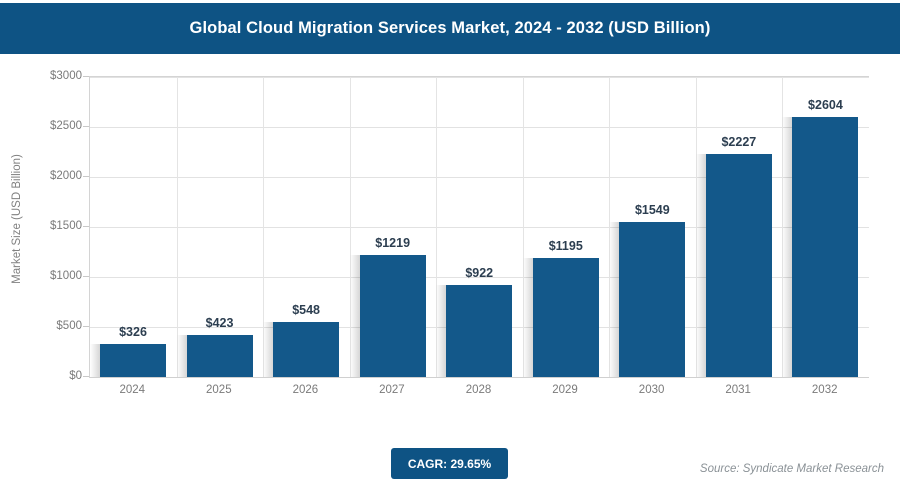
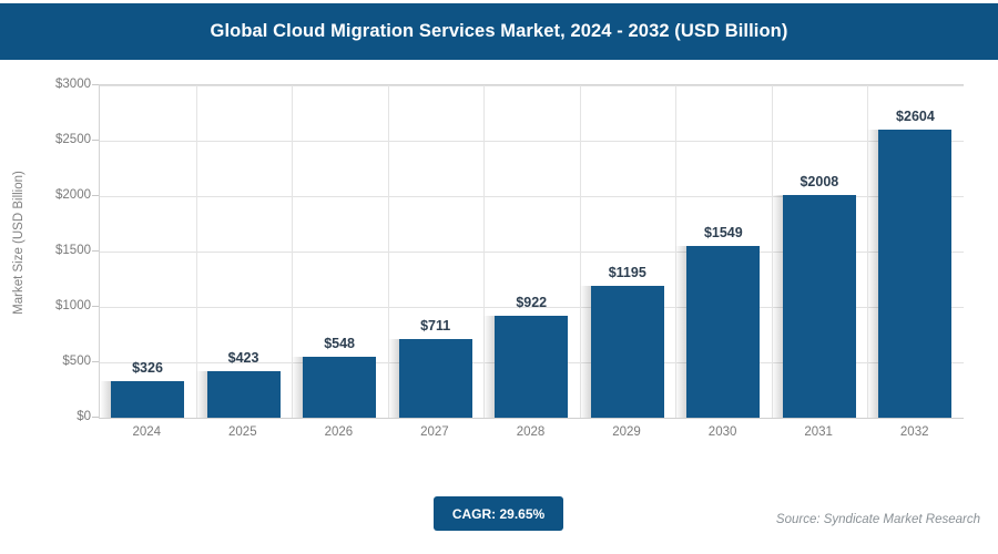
2027: $1219 -> $711
2031: $2227 -> $2008
